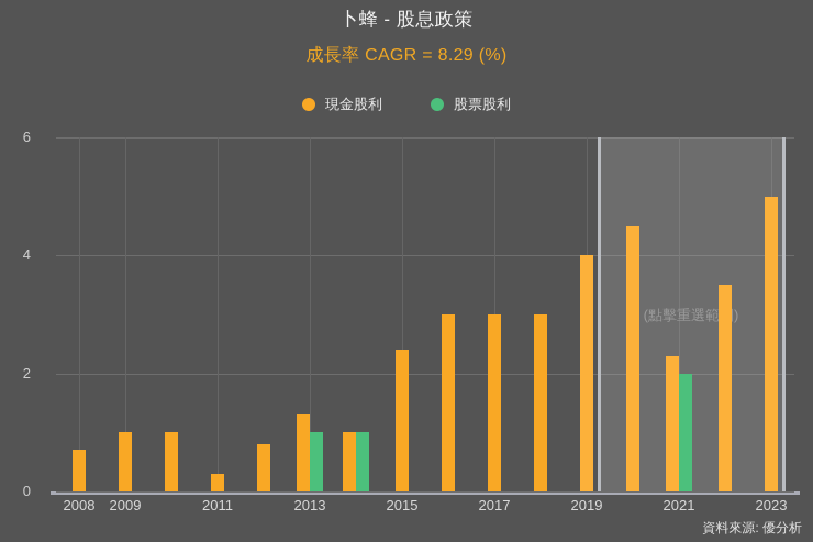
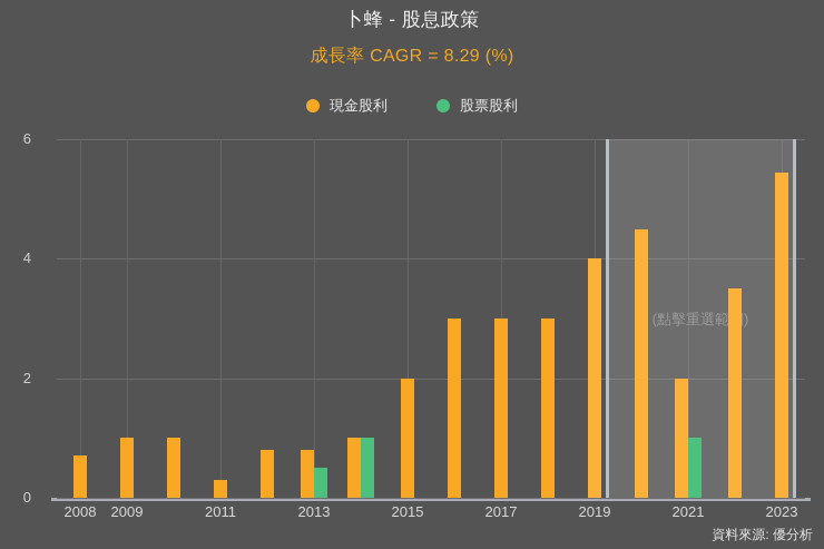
現金股利/2013: 1.3 -> 0.8
股票股利/2013: 1.0 -> 0.5
現金股利/2015: 2.4 -> 2.0
現金股利/2021: 2.3 -> 2.0
股票股利/2021: 2.0 -> 1.0
現金股利/2023: 5.0 -> 5.5
